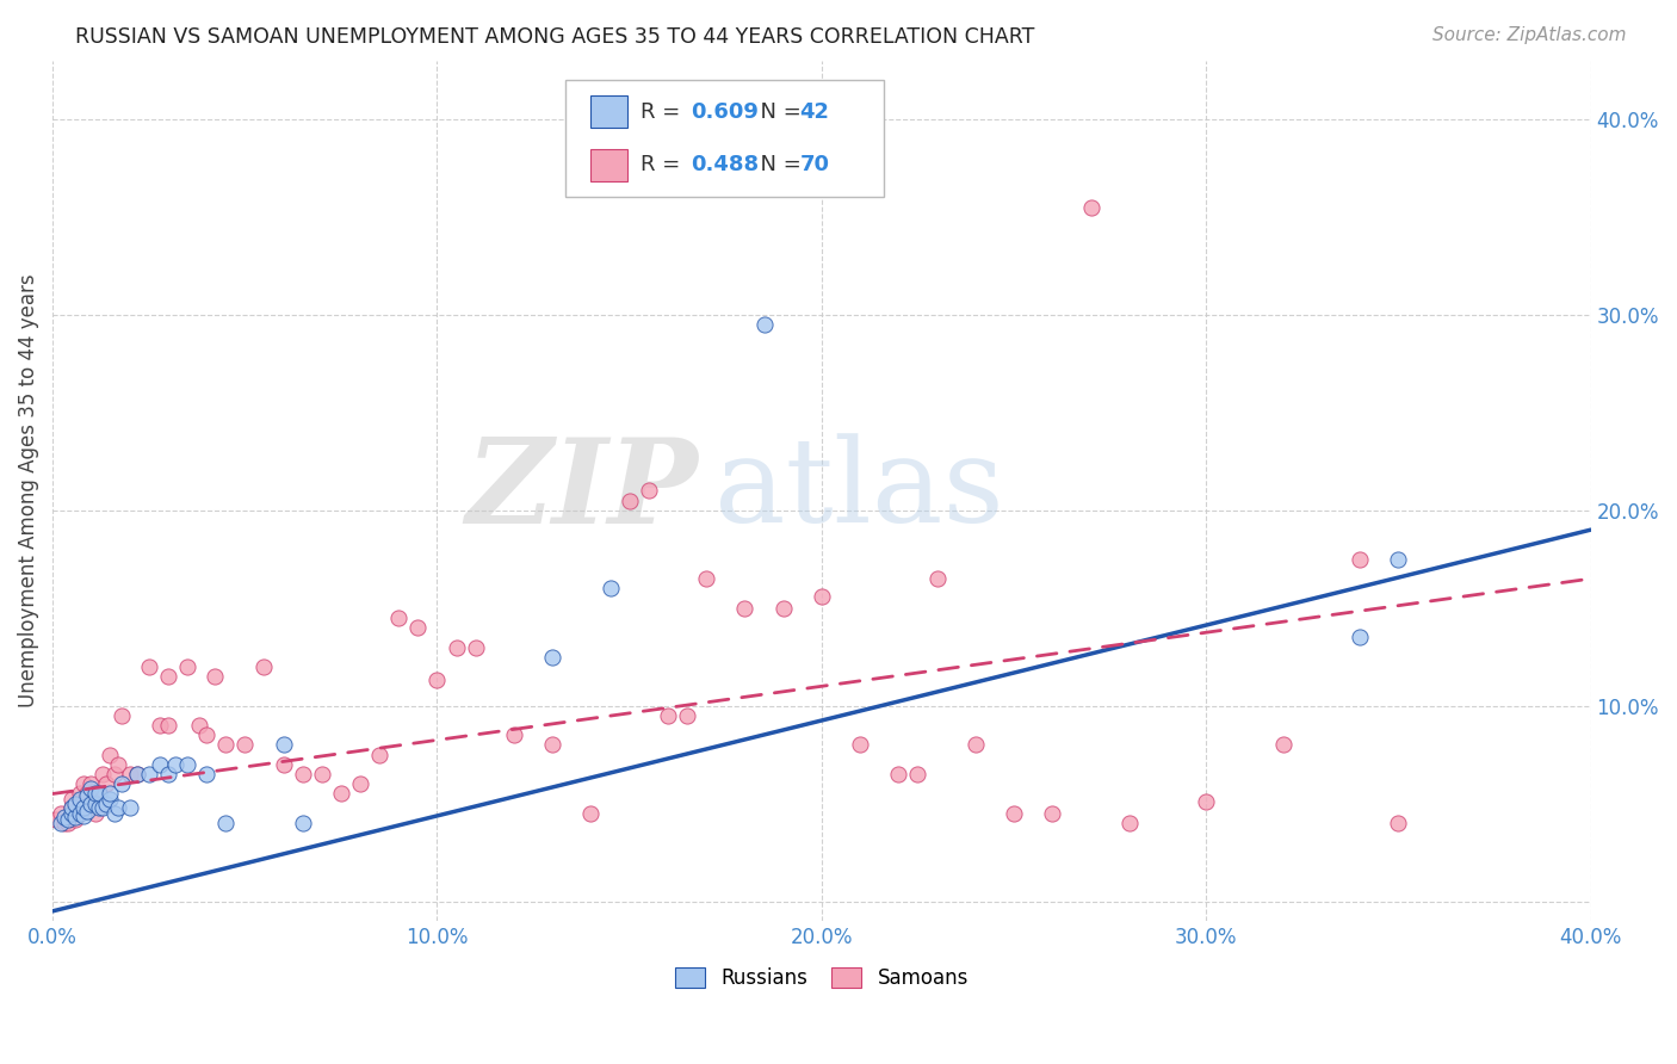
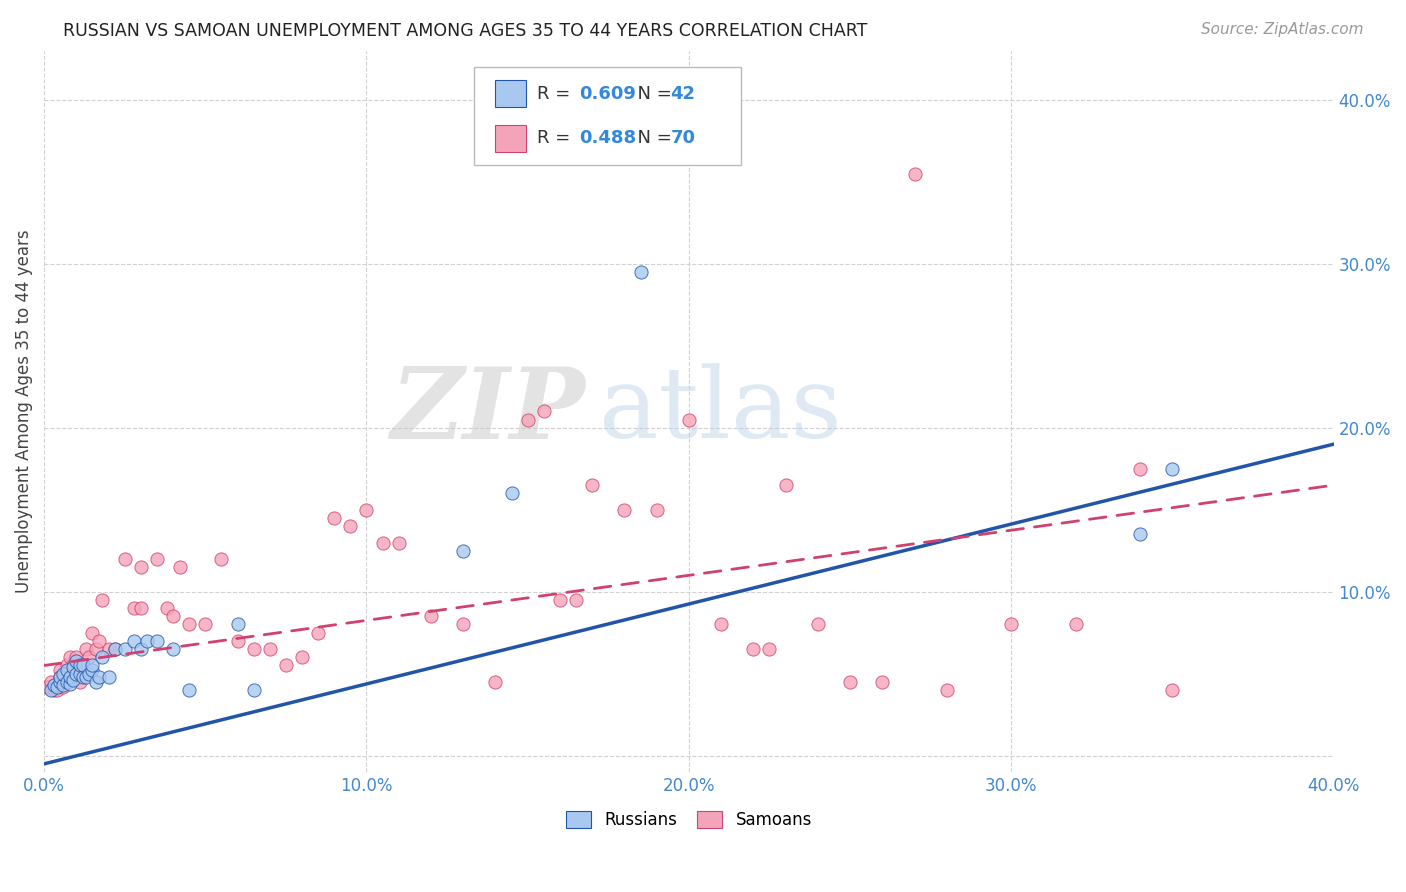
Samoans/10.0%: 11.3% -> 15.0%
Samoans/20.0%: 15.6% -> 20.5%
Samoans/30.0%: 5.1% -> 8.0%
